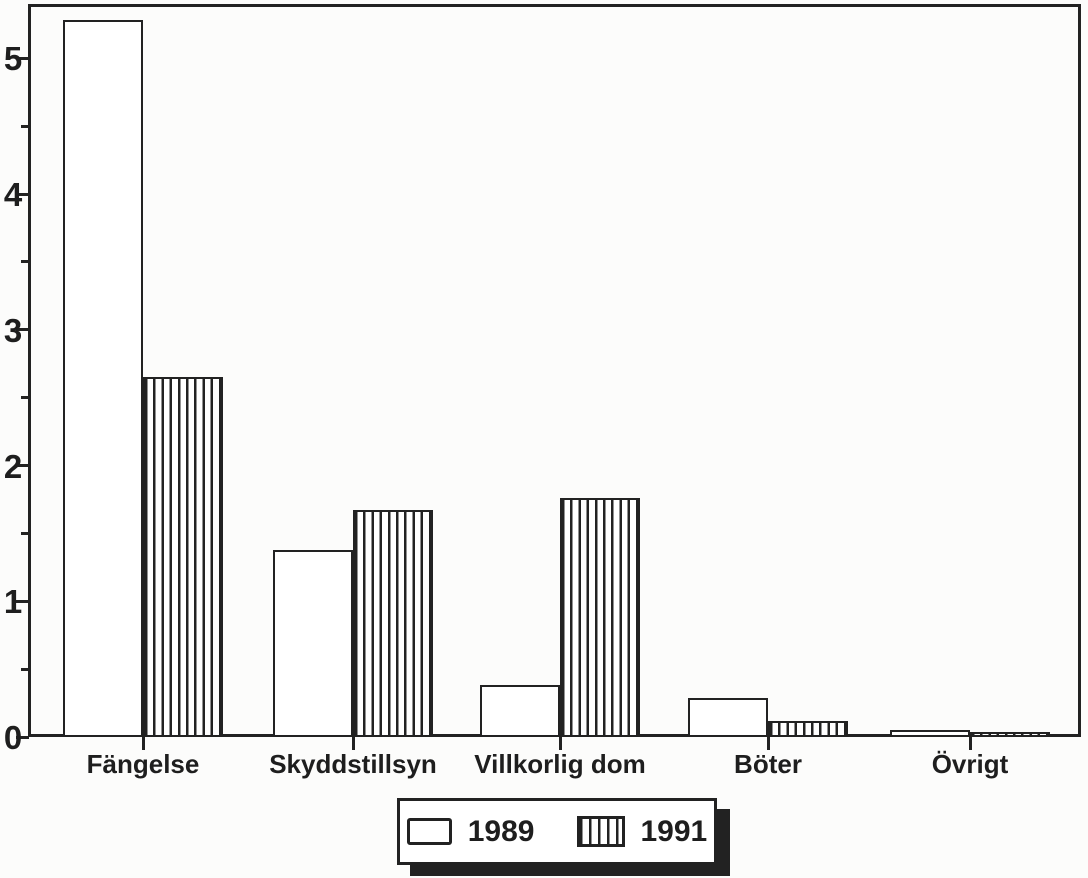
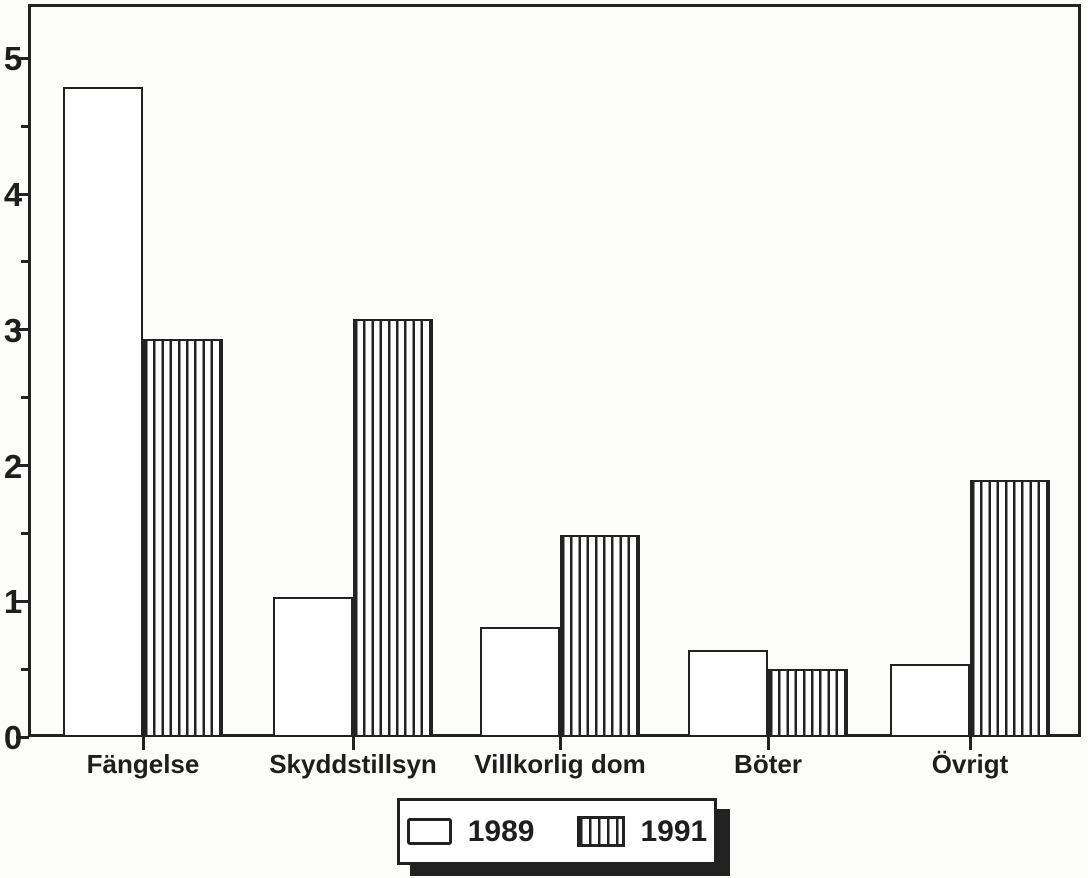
1989/Fängelse: 5.28 -> 4.79
1991/Fängelse: 2.65 -> 2.93
1989/Skyddstillsyn: 1.38 -> 1.03
1991/Skyddstillsyn: 1.67 -> 3.08
1989/Villkorlig dom: 0.38 -> 0.81
1991/Villkorlig dom: 1.76 -> 1.49
1989/Böter: 0.29 -> 0.64
1991/Böter: 0.12 -> 0.50
1989/Övrigt: 0.05 -> 0.54
1991/Övrigt: 0.04 -> 1.89
